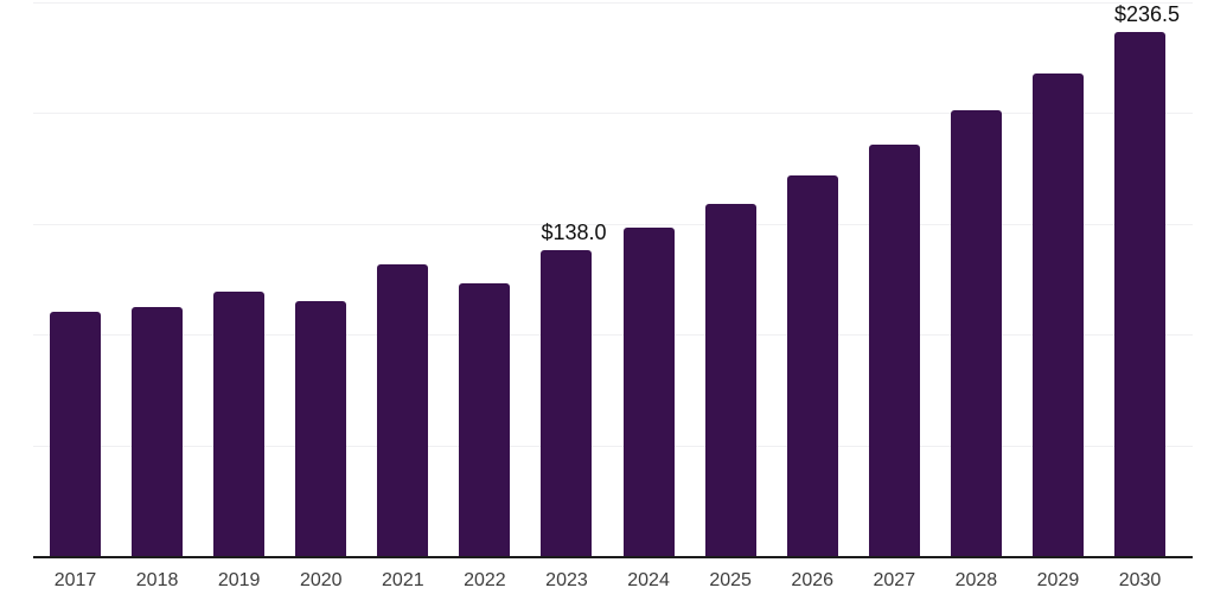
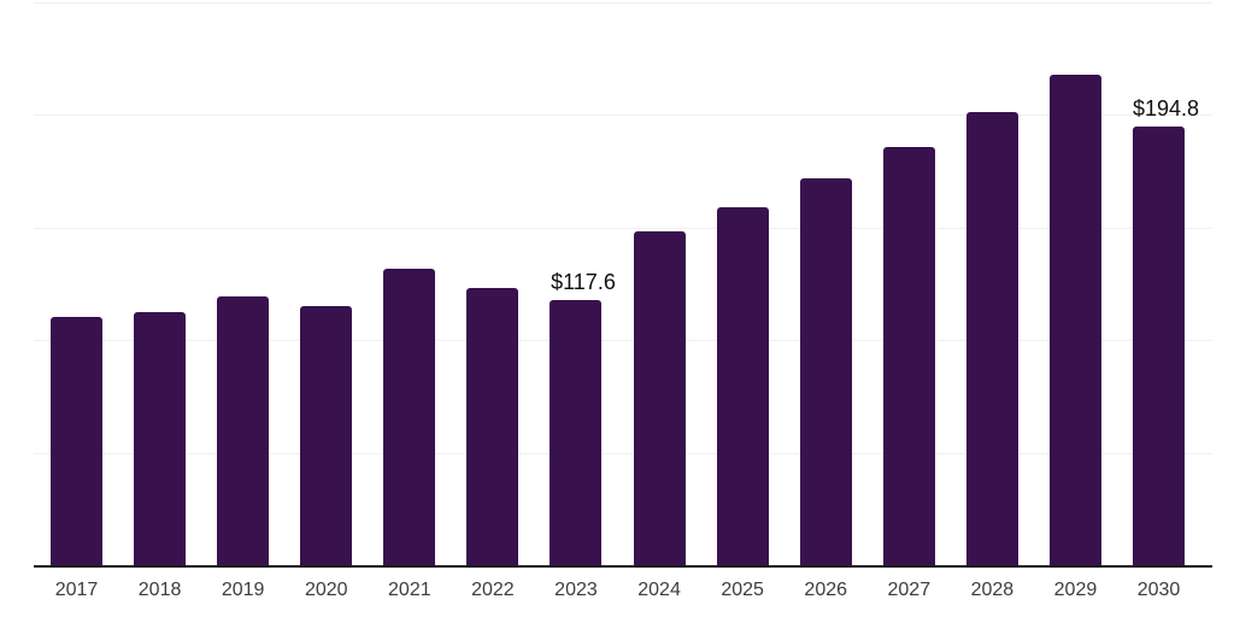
2023: $138.0 -> $117.6
2030: $236.5 -> $194.8
